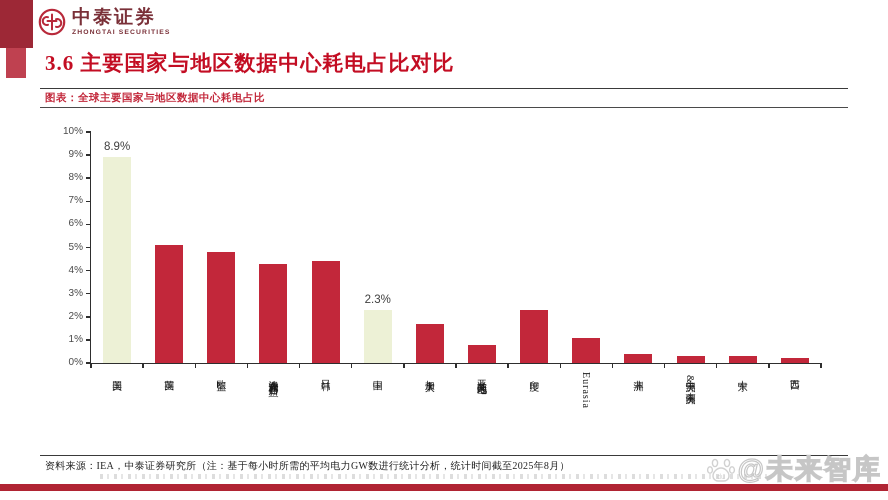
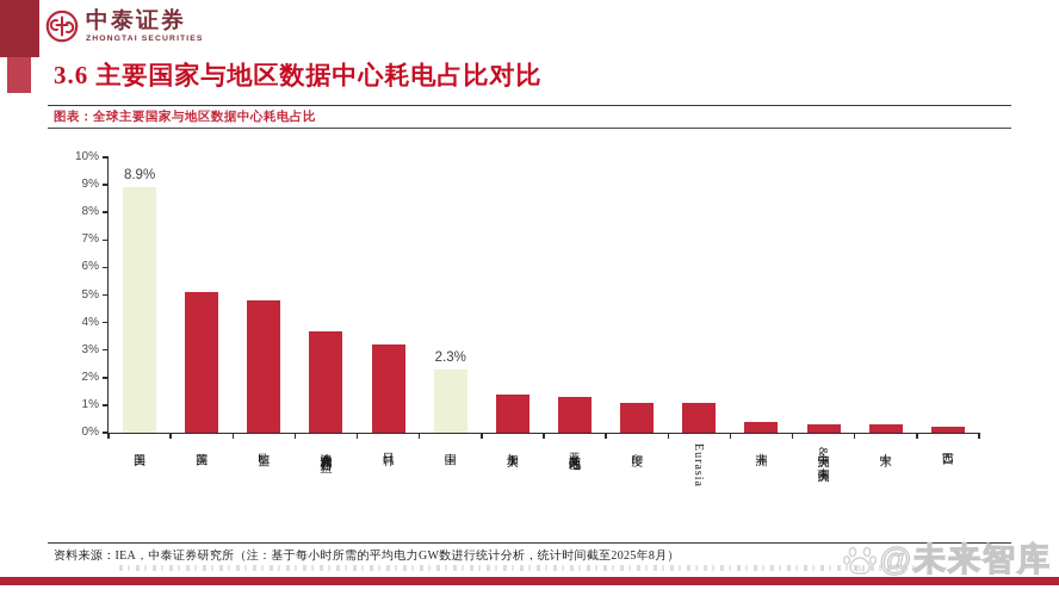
澳大利亚与新西兰: 4.3% -> 3.7%
日韩: 4.4% -> 3.2%
加拿大: 1.7% -> 1.4%
亚太其他地区: 0.8% -> 1.3%
印度: 2.3% -> 1.1%
